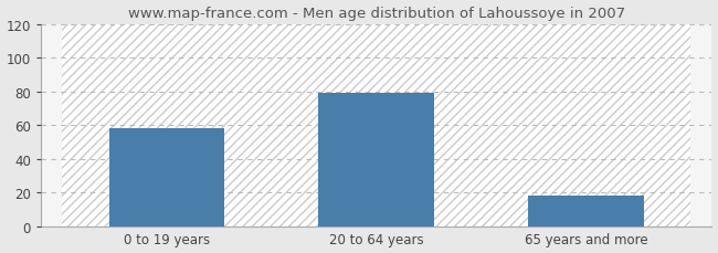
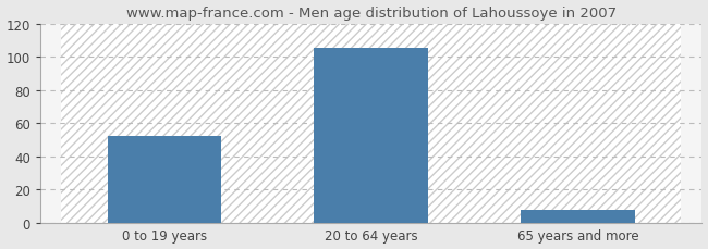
0 to 19 years: 58 -> 52
20 to 64 years: 79 -> 105
65 years and more: 18 -> 8
